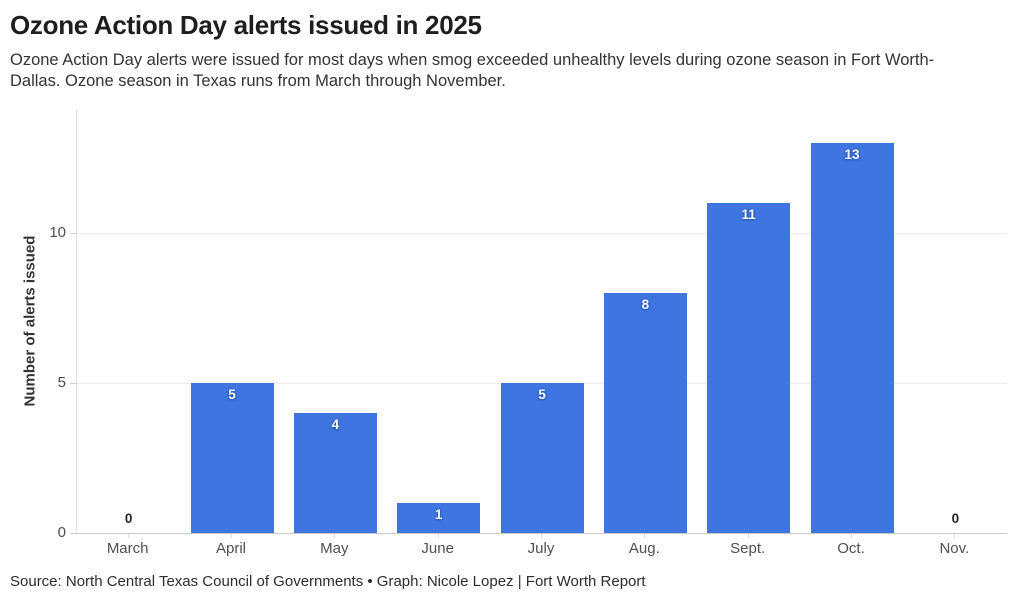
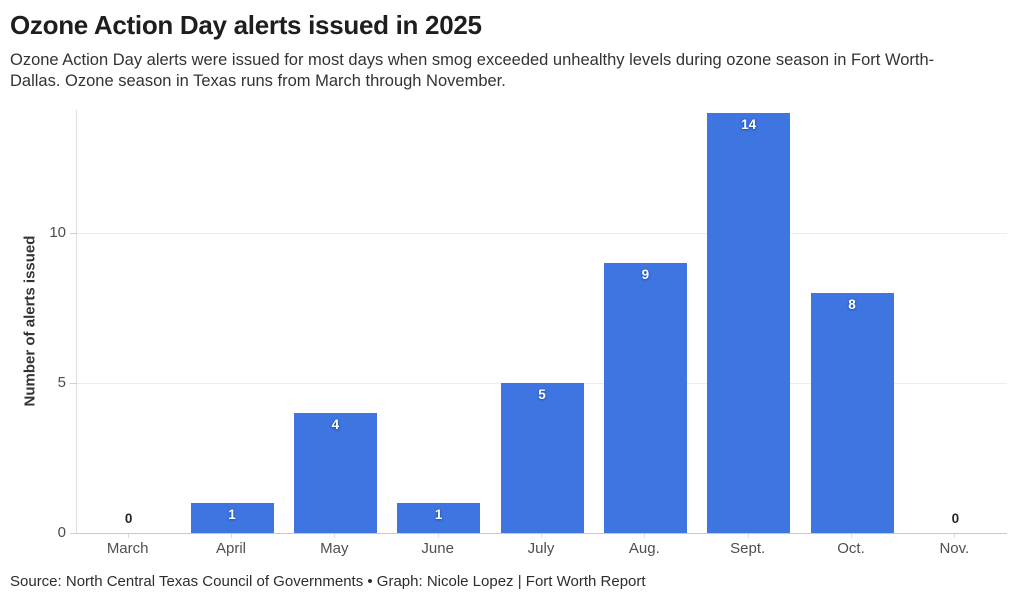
April: 5 -> 1
Aug.: 8 -> 9
Sept.: 11 -> 14
Oct.: 13 -> 8
